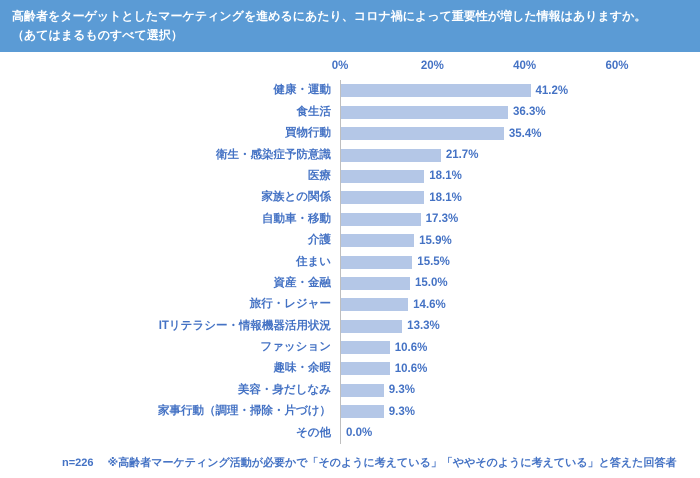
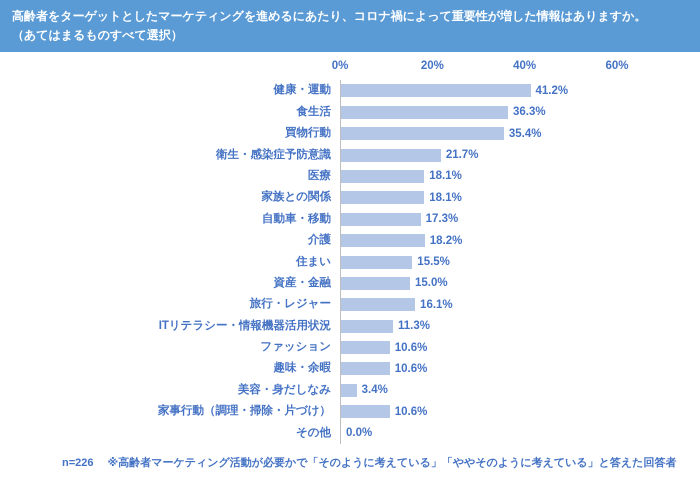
介護: 15.9% -> 18.2%
旅行・レジャー: 14.6% -> 16.1%
ITリテラシー・情報機器活用状況: 13.3% -> 11.3%
美容・身だしなみ: 9.3% -> 3.4%
家事行動（調理・掃除・片づけ）: 9.3% -> 10.6%
